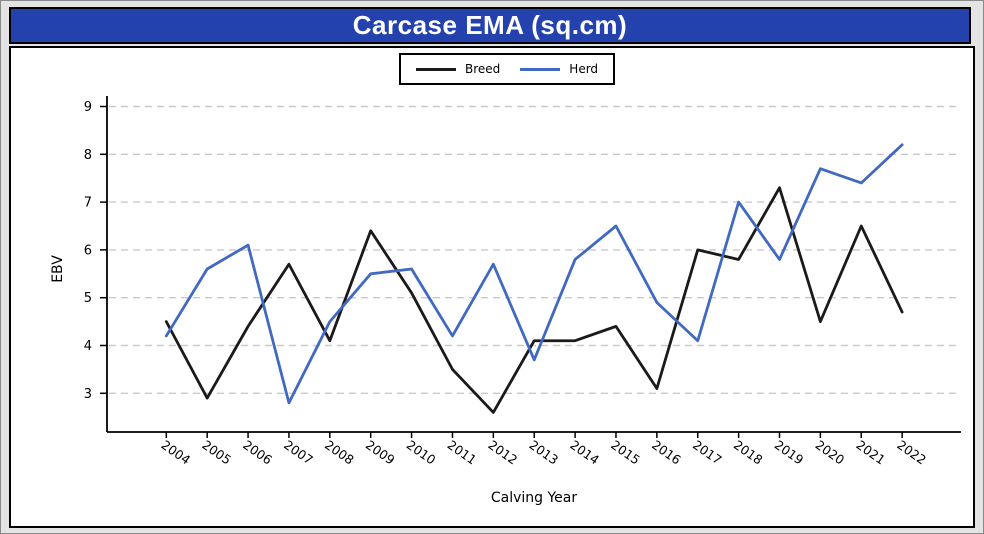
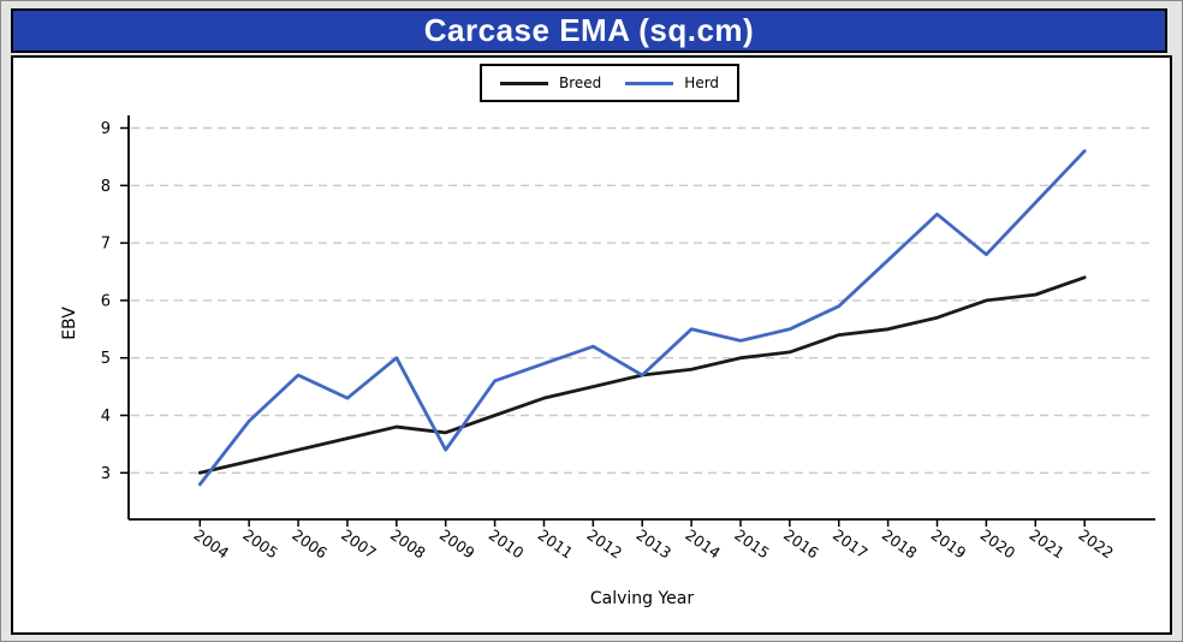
Breed/2004: 4.5 -> 3.0
Herd/2004: 4.2 -> 2.8
Breed/2005: 2.9 -> 3.2
Herd/2005: 5.6 -> 3.9
Breed/2006: 4.4 -> 3.4
Herd/2006: 6.1 -> 4.7
Breed/2007: 5.7 -> 3.6
Herd/2007: 2.8 -> 4.3
Breed/2008: 4.1 -> 3.8
Herd/2008: 4.5 -> 5.0
Breed/2009: 6.4 -> 3.7
Herd/2009: 5.5 -> 3.4
Breed/2010: 5.1 -> 4.0
Herd/2010: 5.6 -> 4.6
Breed/2011: 3.5 -> 4.3
Herd/2011: 4.2 -> 4.9
Breed/2012: 2.6 -> 4.5
Herd/2012: 5.7 -> 5.2
Breed/2013: 4.1 -> 4.7
Herd/2013: 3.7 -> 4.7
Breed/2014: 4.1 -> 4.8
Herd/2014: 5.8 -> 5.5
Breed/2015: 4.4 -> 5.0
Herd/2015: 6.5 -> 5.3
Breed/2016: 3.1 -> 5.1
Herd/2016: 4.9 -> 5.5
Breed/2017: 6.0 -> 5.4
Herd/2017: 4.1 -> 5.9
Breed/2018: 5.8 -> 5.5
Herd/2018: 7.0 -> 6.7
Breed/2019: 7.3 -> 5.7
Herd/2019: 5.8 -> 7.5
Breed/2020: 4.5 -> 6.0
Herd/2020: 7.7 -> 6.8
Breed/2021: 6.5 -> 6.1
Herd/2021: 7.4 -> 7.7
Breed/2022: 4.7 -> 6.4
Herd/2022: 8.2 -> 8.6
